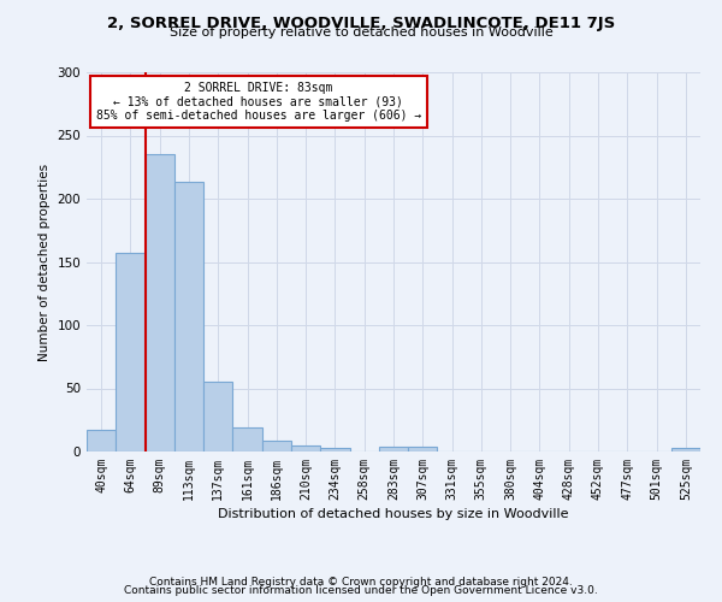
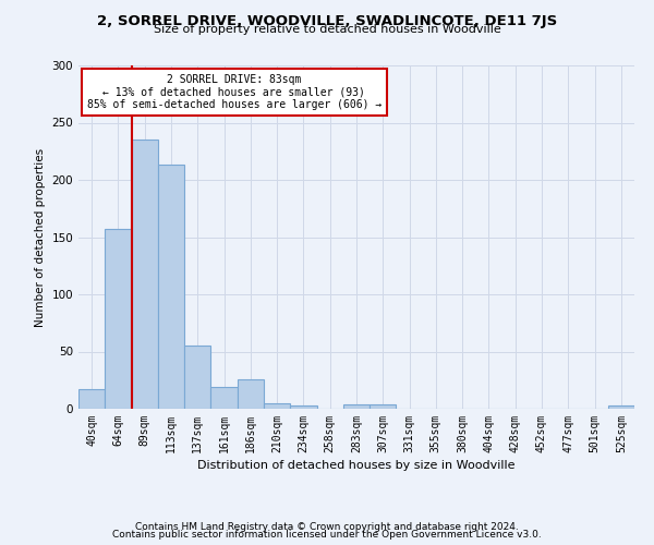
186sqm: 9 -> 26
